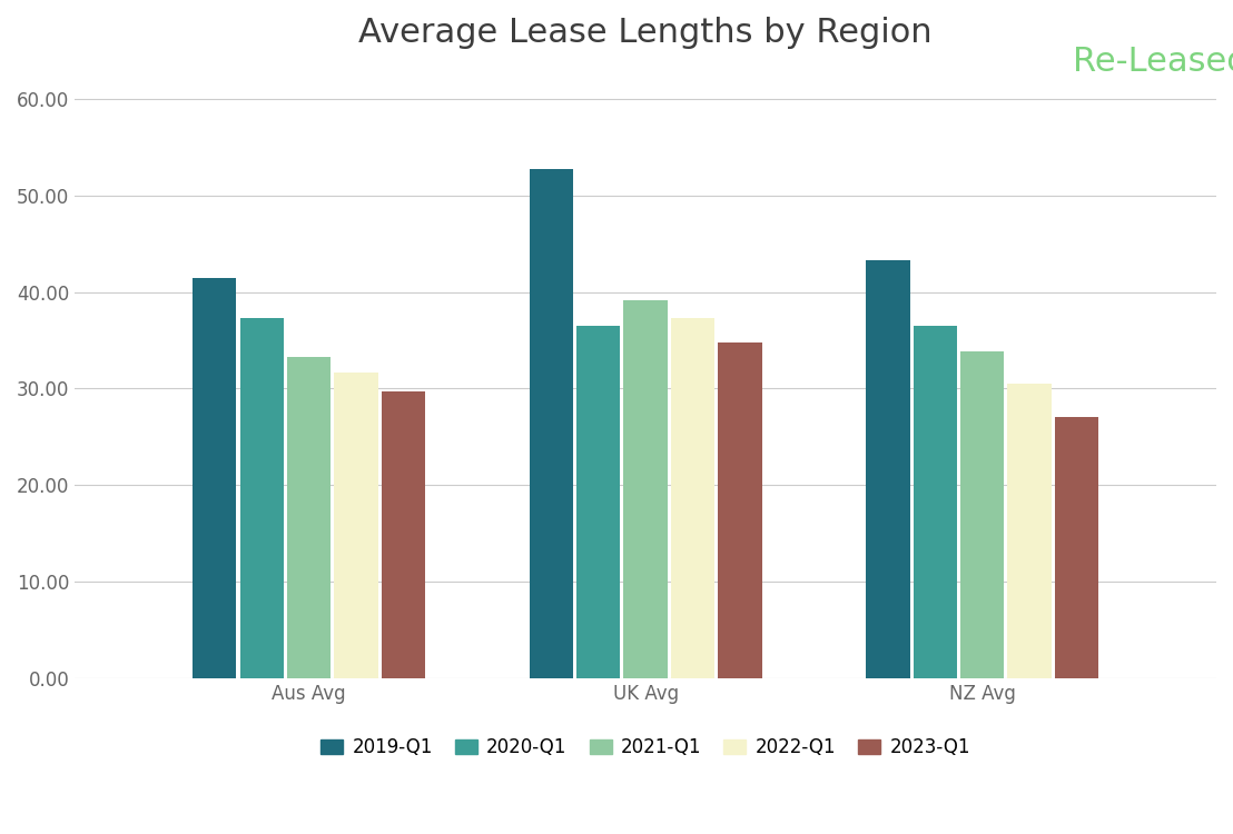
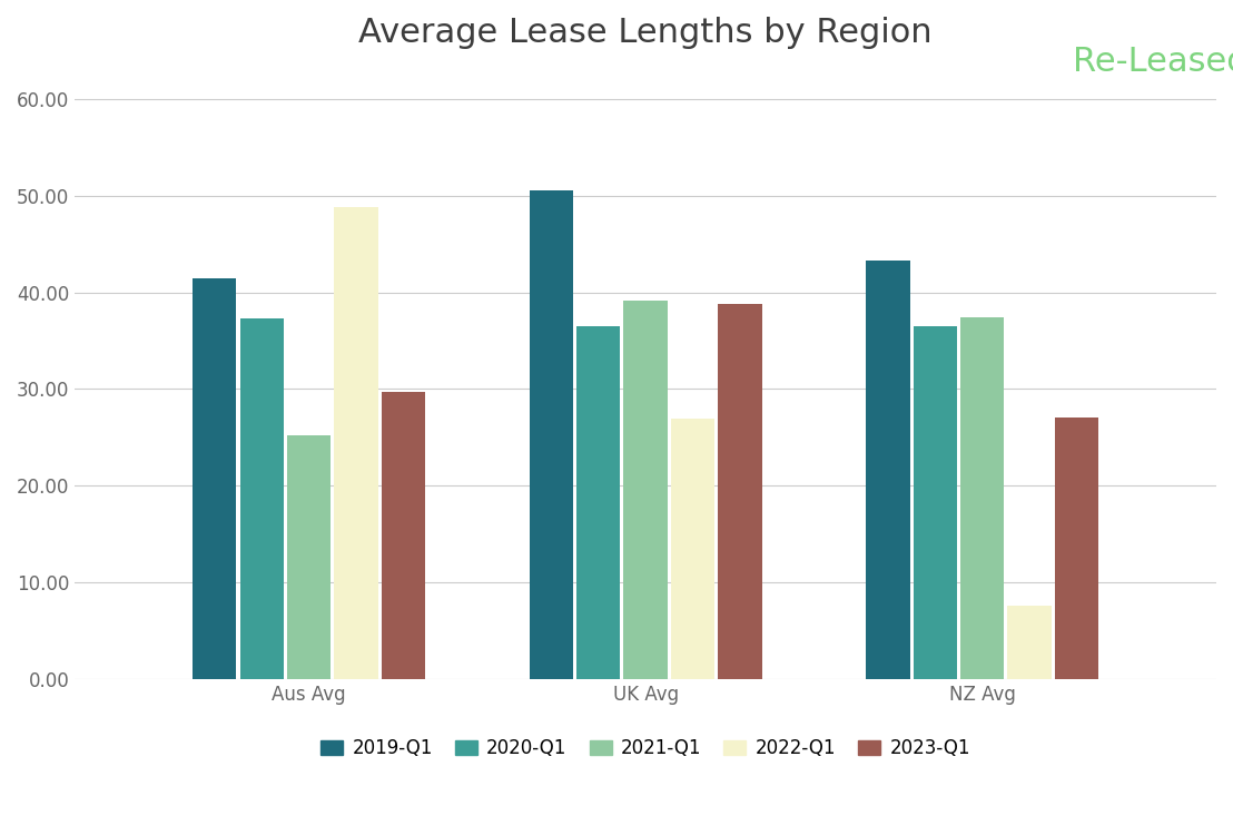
2021-Q1/Aus Avg: 33.3 -> 25.2
2022-Q1/Aus Avg: 31.7 -> 48.8
2019-Q1/UK Avg: 52.7 -> 50.6
2022-Q1/UK Avg: 37.3 -> 27.0
2023-Q1/UK Avg: 34.8 -> 38.8
2021-Q1/NZ Avg: 33.9 -> 37.4
2022-Q1/NZ Avg: 30.5 -> 7.6
